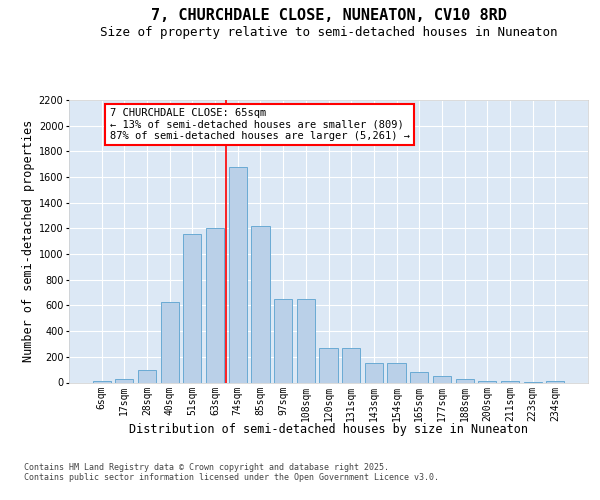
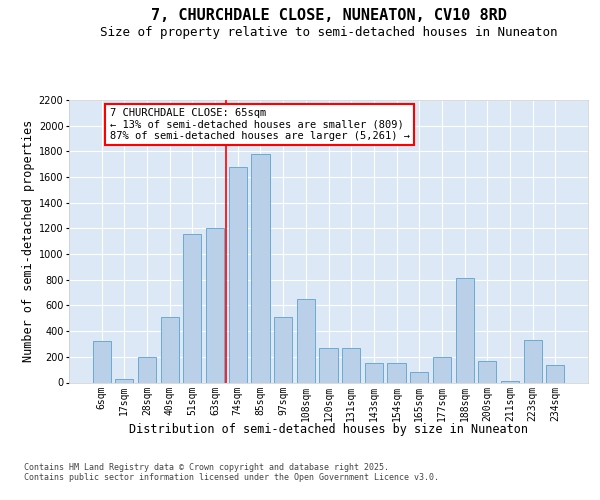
6sqm: 10 -> 320
28sqm: 100 -> 200
40sqm: 630 -> 510
85sqm: 1220 -> 1780
97sqm: 650 -> 510
177sqm: 50 -> 200
188sqm: 30 -> 810
200sqm: 20 -> 170
223sqm: 0 -> 330
234sqm: 20 -> 140
